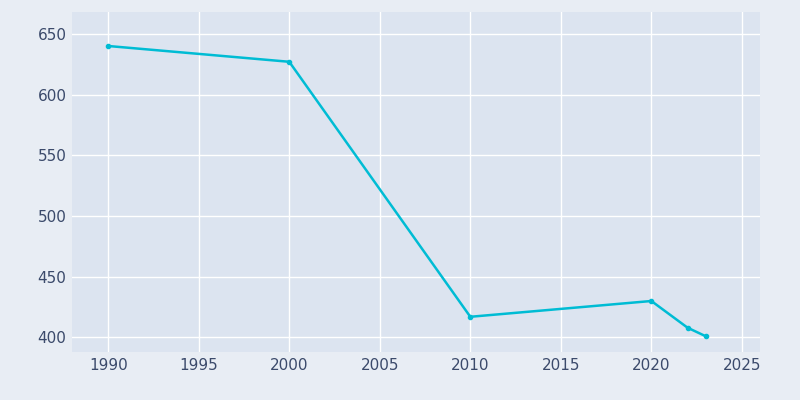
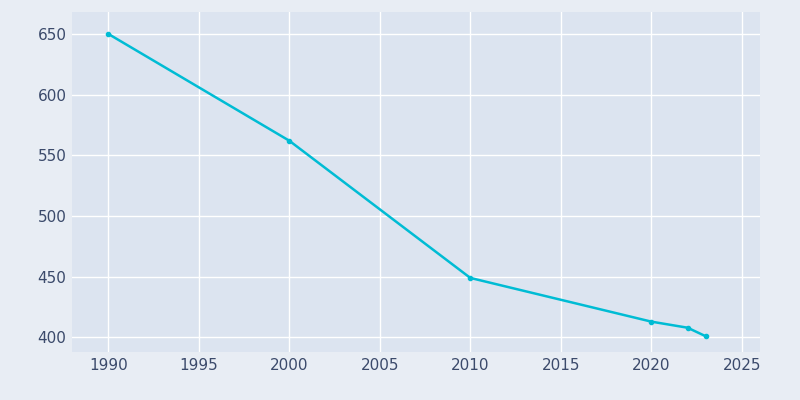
1990: 640 -> 650
2000: 627 -> 562
2010: 417 -> 449
2020: 430 -> 413
